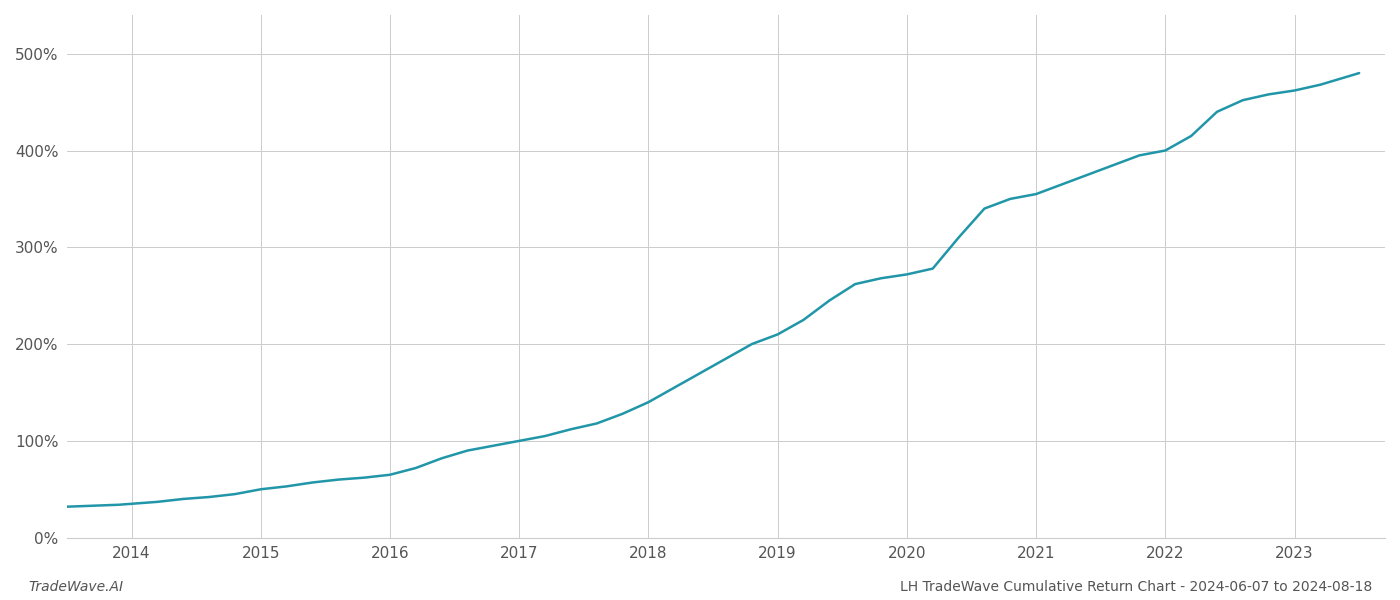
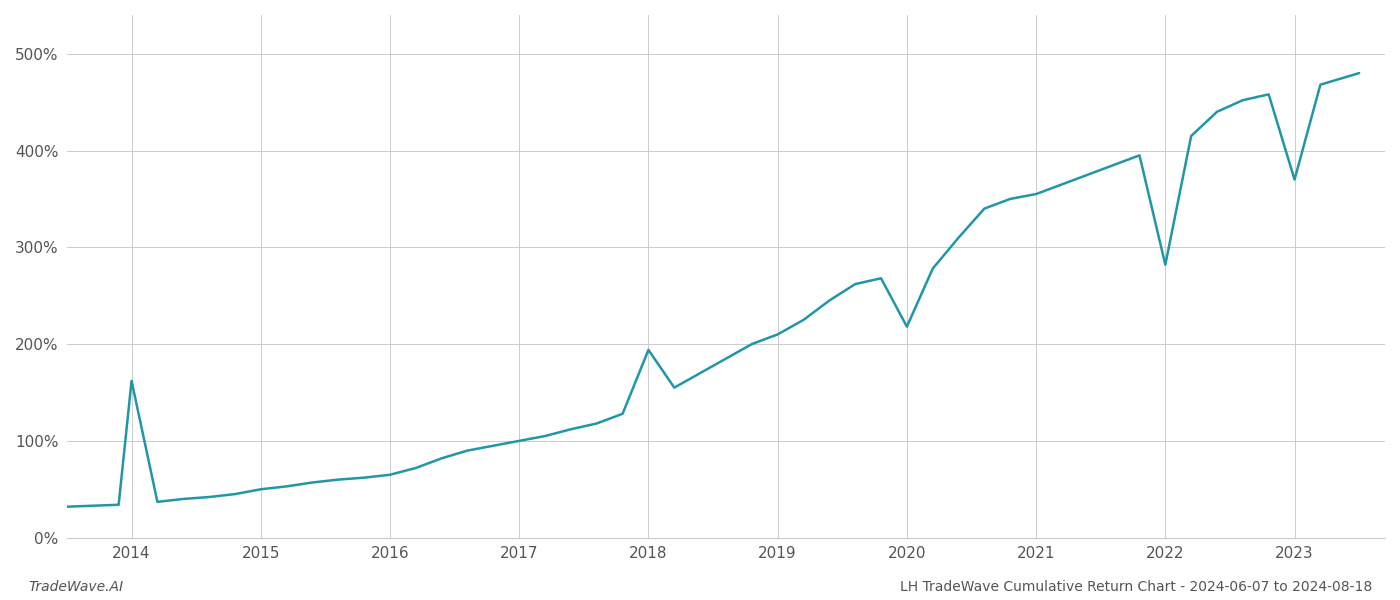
2014: 35% -> 162%
2018: 140% -> 194%
2020: 272% -> 218%
2022: 400% -> 282%
2023: 462% -> 370%
